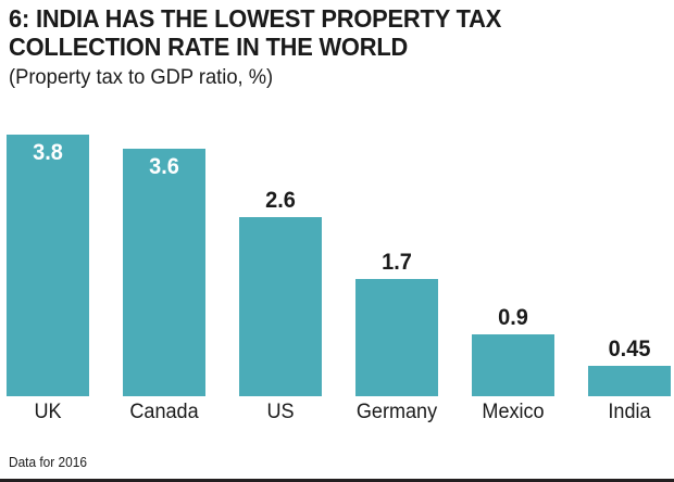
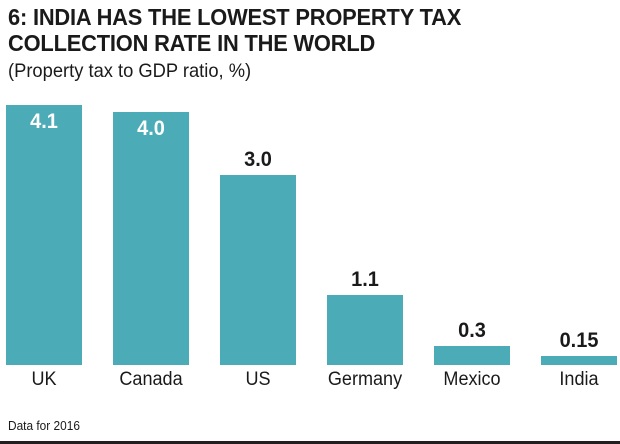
UK: 3.8 -> 4.1
Canada: 3.6 -> 4.0
US: 2.6 -> 3.0
Germany: 1.7 -> 1.1
Mexico: 0.9 -> 0.3
India: 0.45 -> 0.15
